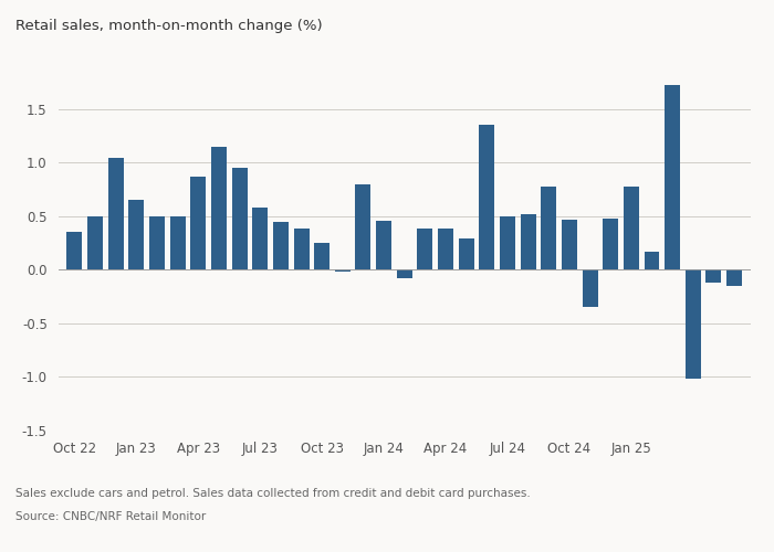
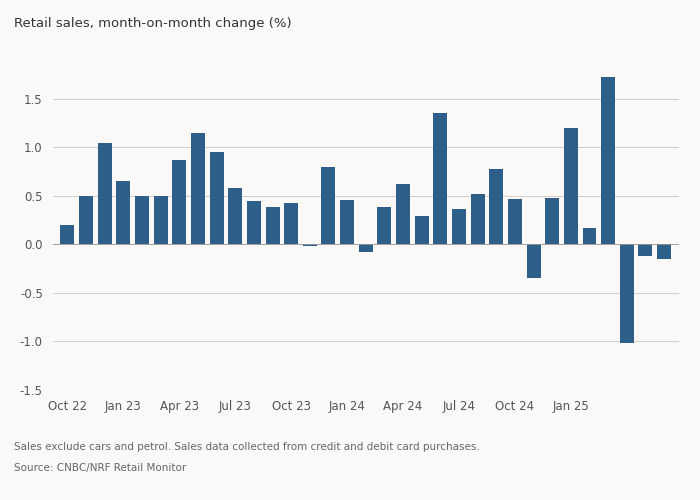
Oct 22: 0.35 -> 0.20
Oct 23: 0.25 -> 0.42
Apr 24: 0.38 -> 0.62
Jul 24: 0.50 -> 0.36
Jan 25: 0.78 -> 1.20
